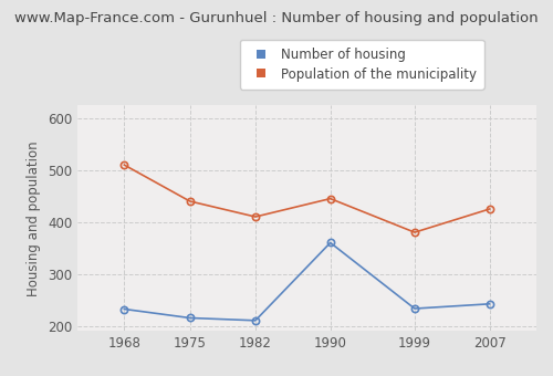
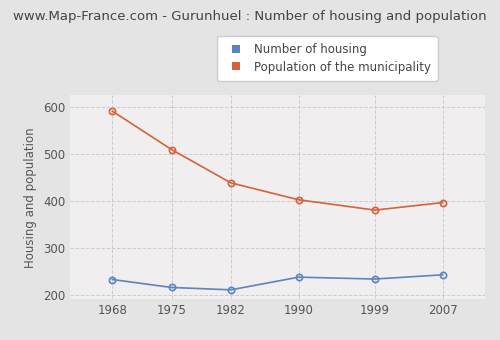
Population of the municipality/1968: 510 -> 591
Population of the municipality/1975: 440 -> 509
Population of the municipality/1982: 410 -> 438
Number of housing/1990: 360 -> 237
Population of the municipality/1990: 445 -> 402
Population of the municipality/2007: 425 -> 396
